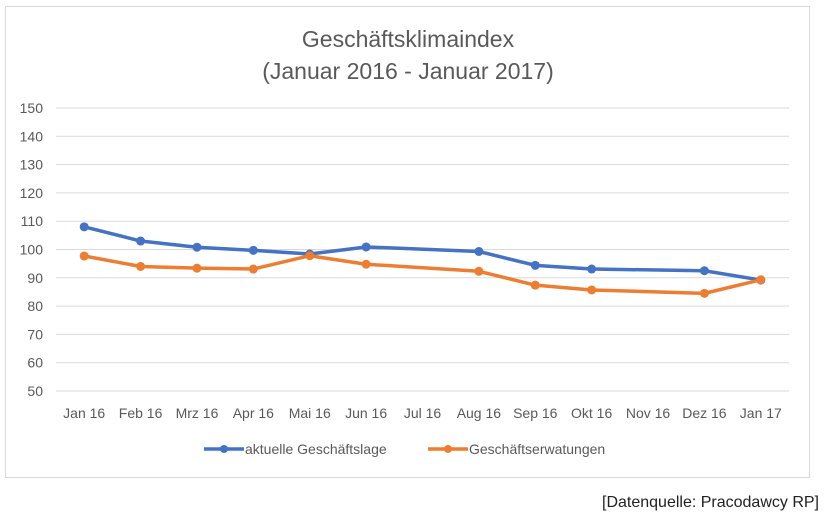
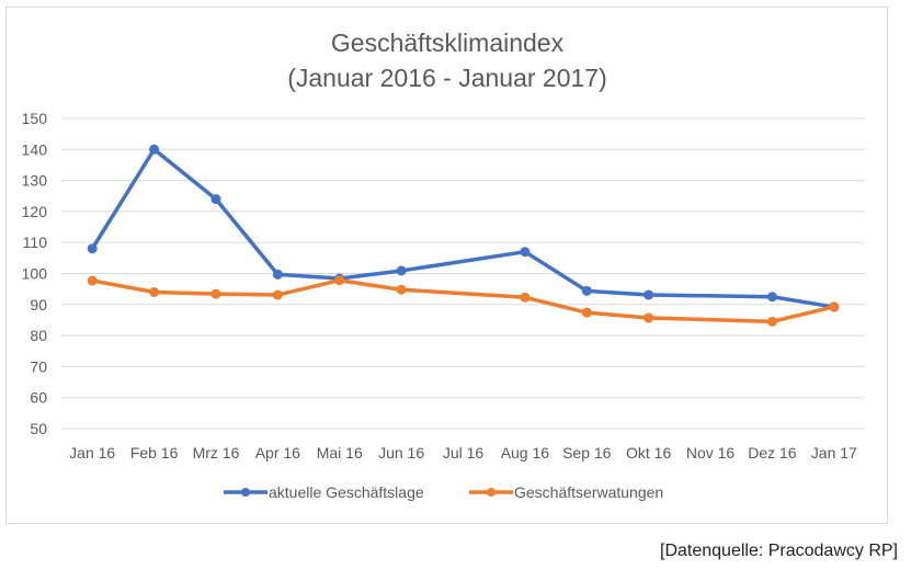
aktuelle Geschäftslage/Feb 16: 103 -> 140
aktuelle Geschäftslage/Mrz 16: 101 -> 124
aktuelle Geschäftslage/Aug 16: 99 -> 107
